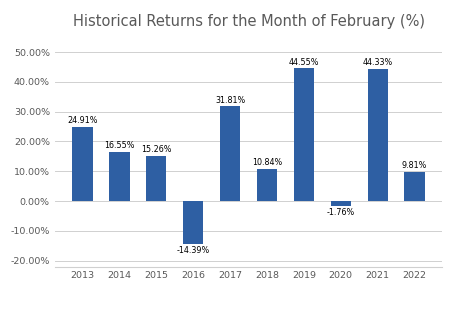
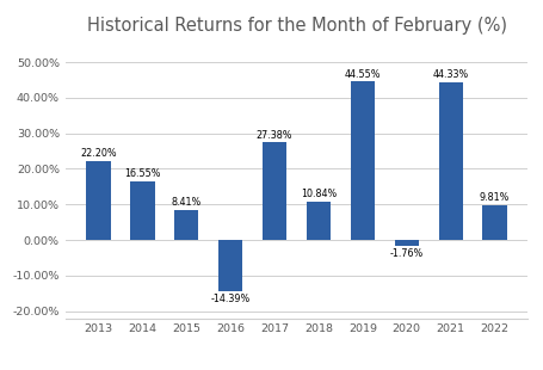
2013: 24.91% -> 22.20%
2015: 15.26% -> 8.41%
2017: 31.81% -> 27.38%
